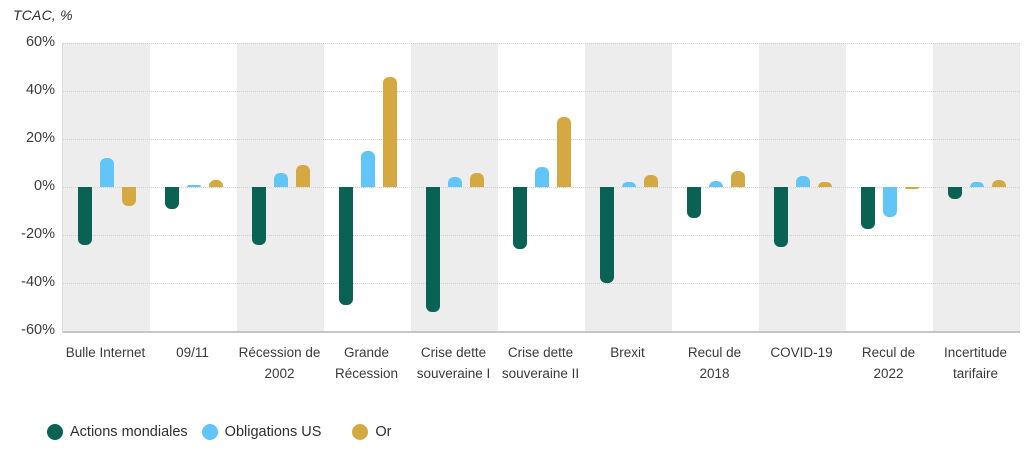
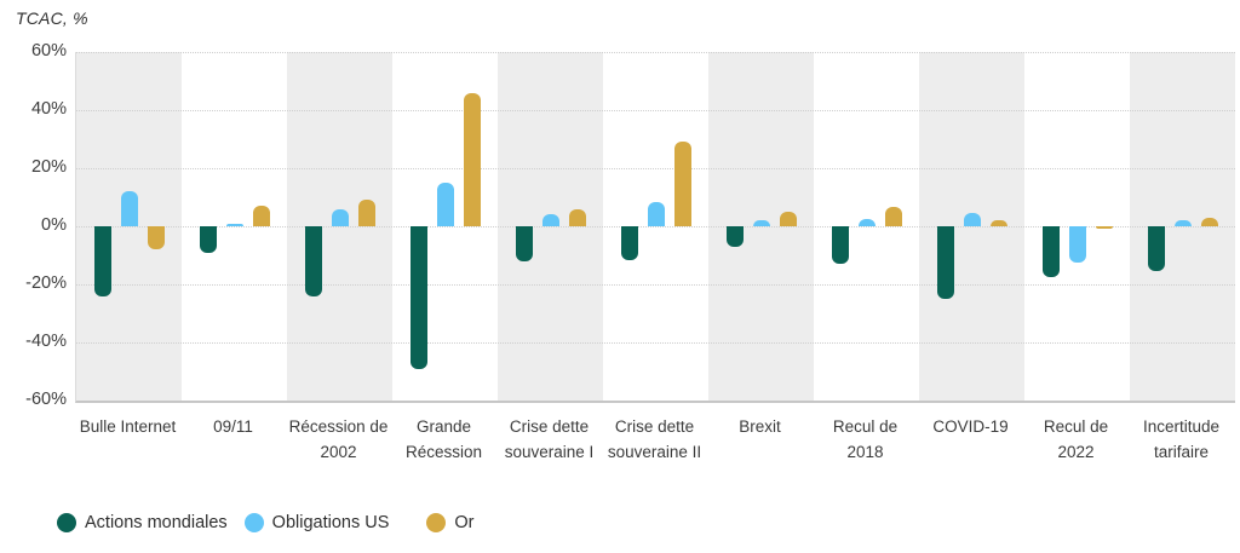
Or/09/11: 3% -> 7%
Actions mondiales/Crise dette souveraine I: -52% -> -12%
Actions mondiales/Crise dette souveraine II: -26% -> -12%
Actions mondiales/Brexit: -40% -> -7%
Actions mondiales/Incertitude tarifaire: -5% -> -16%
